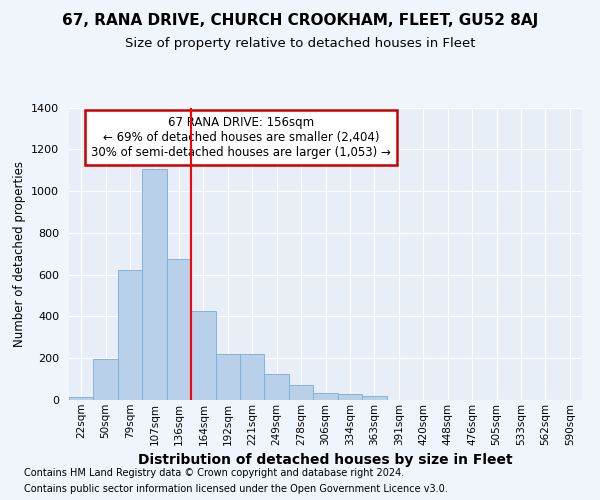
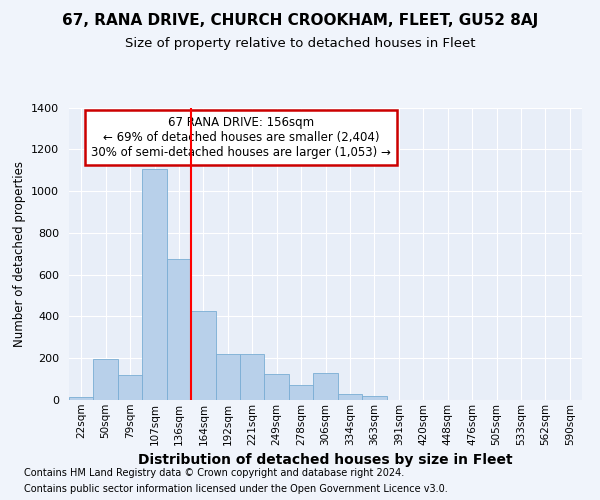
79sqm: 620 -> 120
306sqm: 35 -> 130
